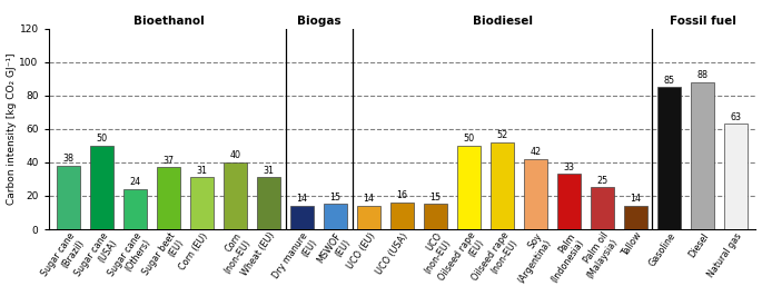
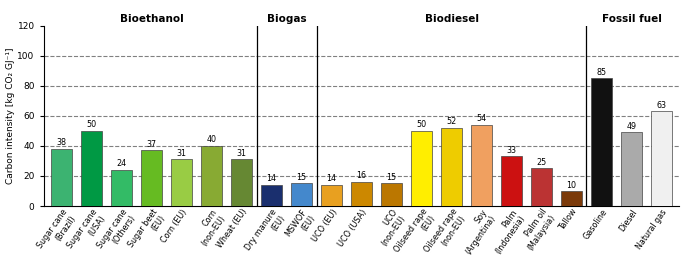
Soy (Argentina): 42 -> 54
Tallow: 14 -> 10
Diesel: 88 -> 49
